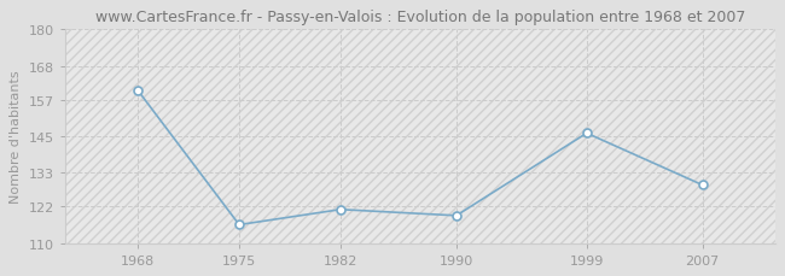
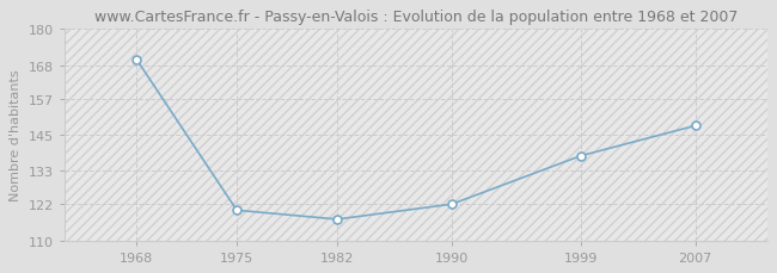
1968: 160 -> 170
1975: 116 -> 120
1982: 121 -> 117
1990: 119 -> 122
1999: 146 -> 138
2007: 129 -> 148
